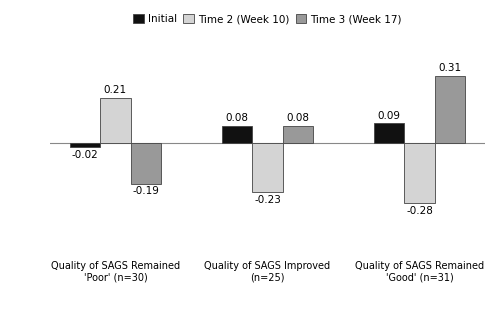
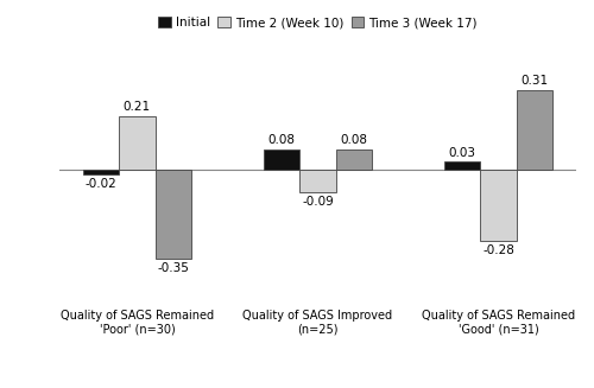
Time 3 (Week 17)/Quality of SAGS Remained 'Poor' (n=30): -0.19 -> -0.35
Time 2 (Week 10)/Quality of SAGS Improved (n=25): -0.23 -> -0.09
Initial/Quality of SAGS Remained 'Good' (n=31): 0.09 -> 0.03
